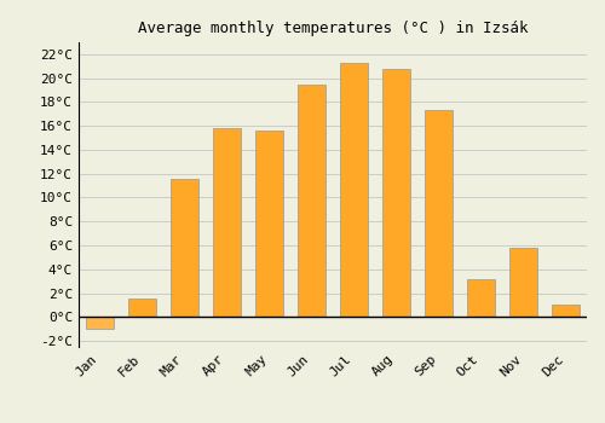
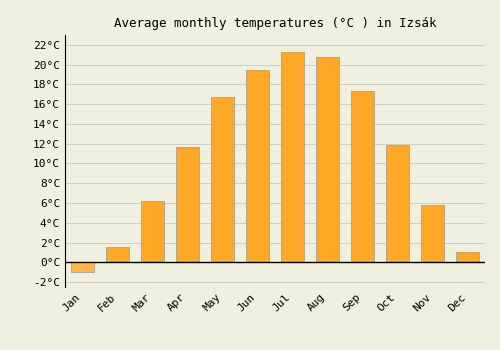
Mar: 11.6°C -> 6.2°C
Apr: 15.8°C -> 11.7°C
May: 15.6°C -> 16.7°C
Oct: 3.2°C -> 11.9°C
